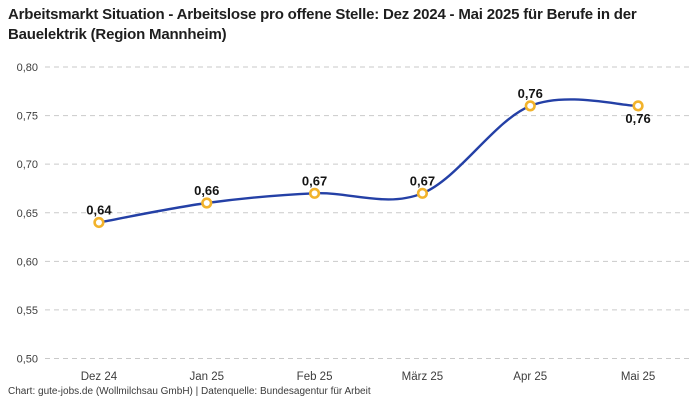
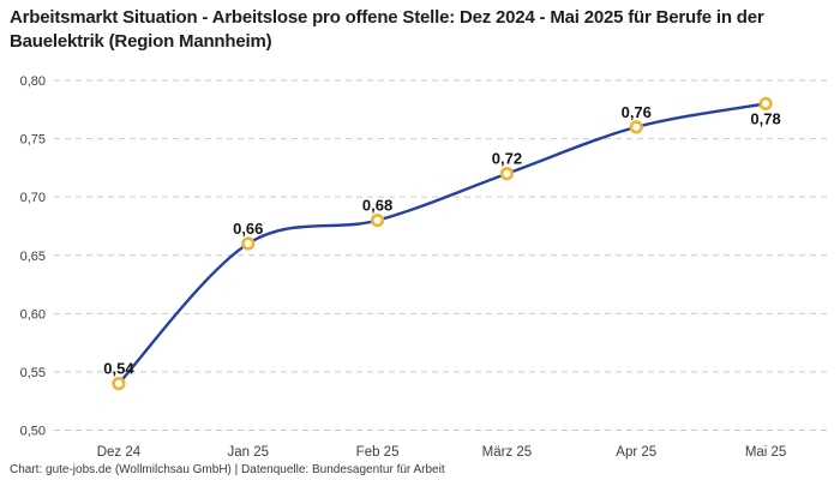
Dez 24: 0,64 -> 0,54
Feb 25: 0,67 -> 0,68
März 25: 0,67 -> 0,72
Mai 25: 0,76 -> 0,78
